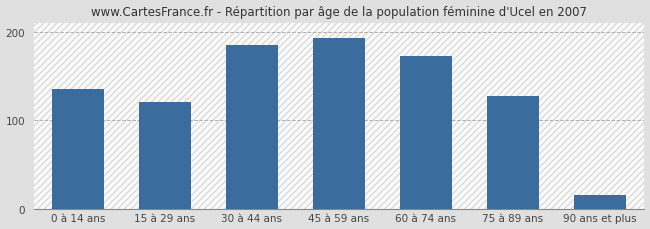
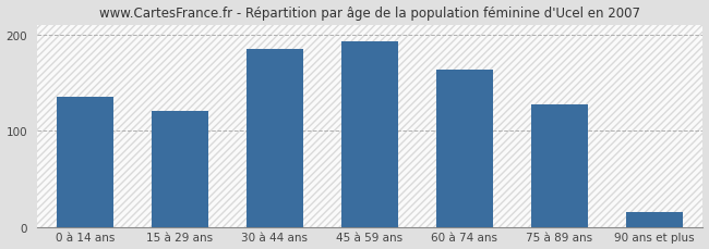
60 à 74 ans: 172 -> 164
